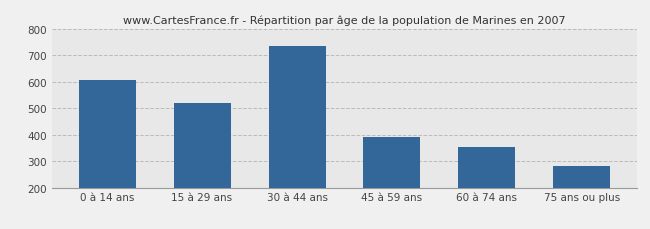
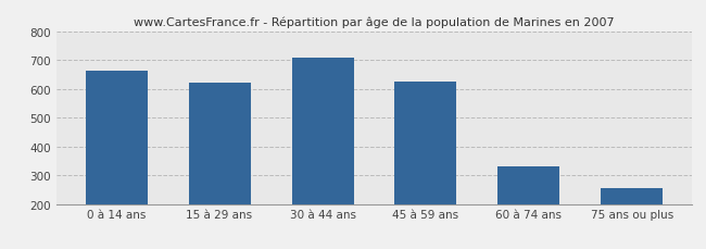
0 à 14 ans: 605 -> 665
15 à 29 ans: 520 -> 623
30 à 44 ans: 735 -> 708
45 à 59 ans: 390 -> 627
60 à 74 ans: 355 -> 330
75 ans ou plus: 280 -> 257
